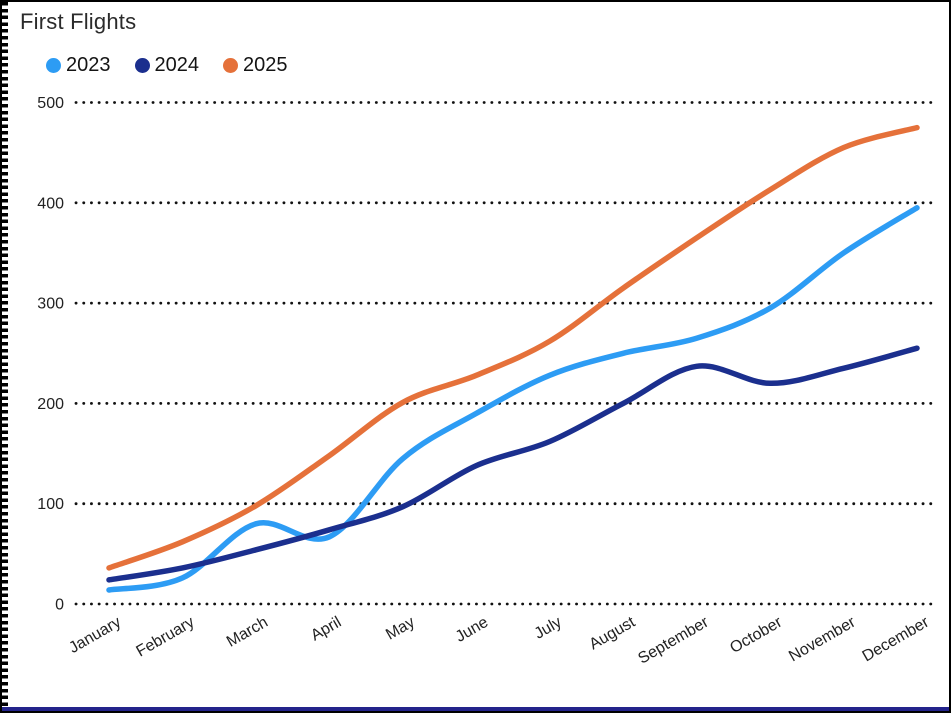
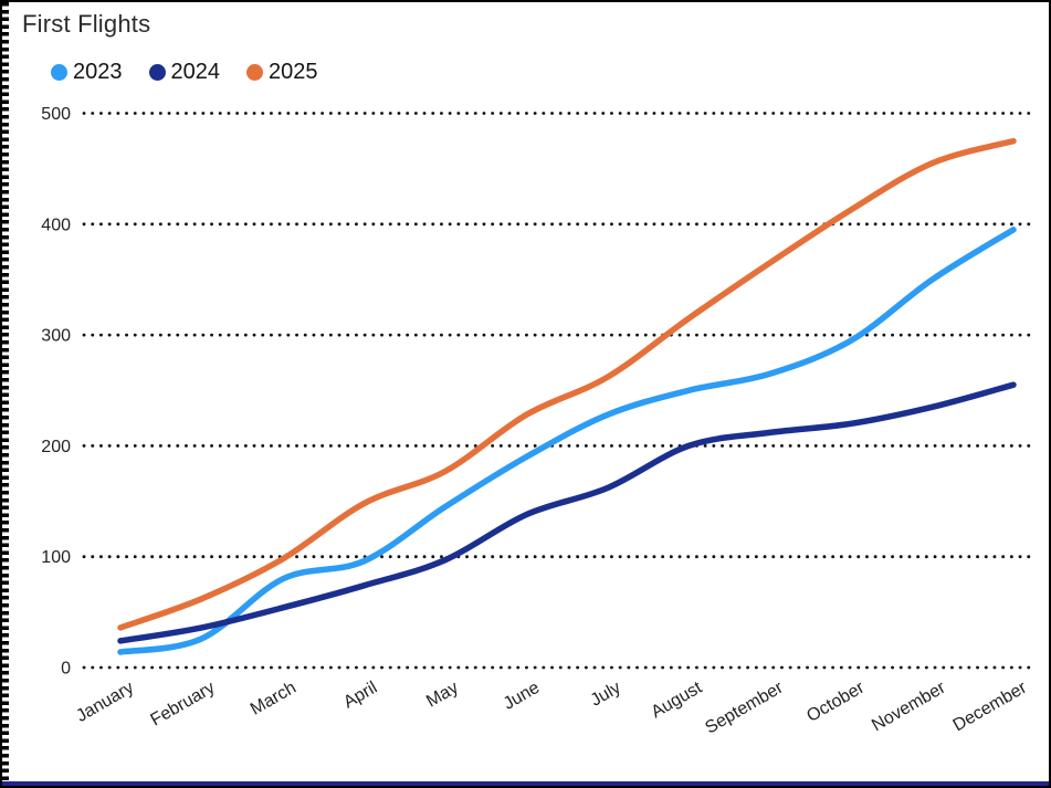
2023/April: 67 -> 96
2025/May: 201 -> 177
2024/September: 237 -> 212
